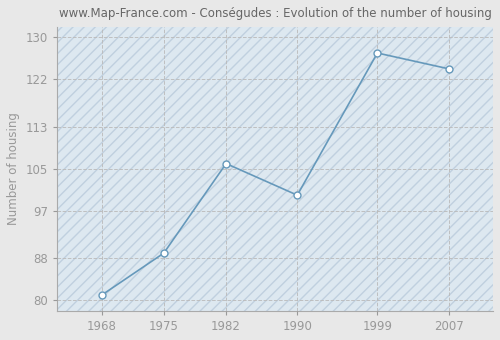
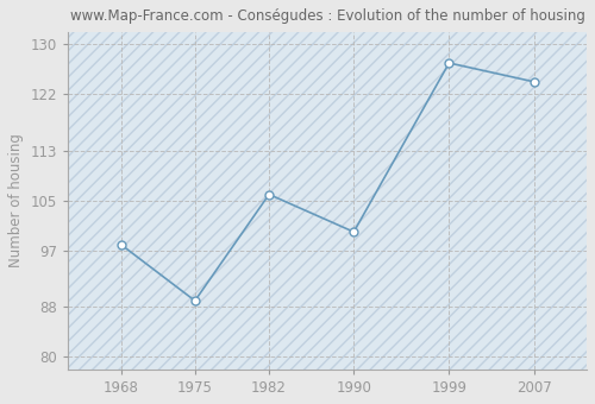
1968: 81 -> 98
